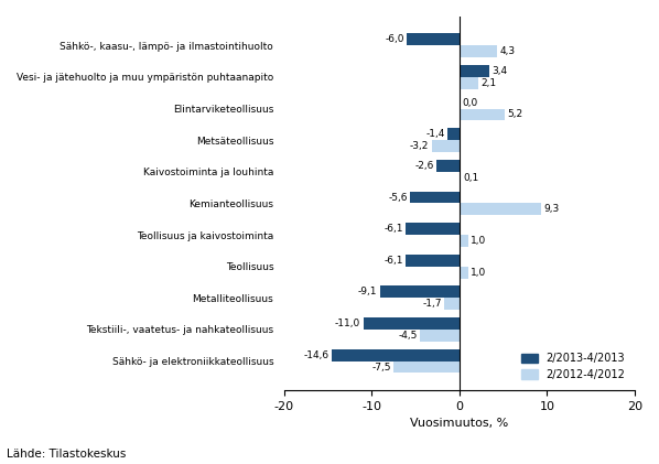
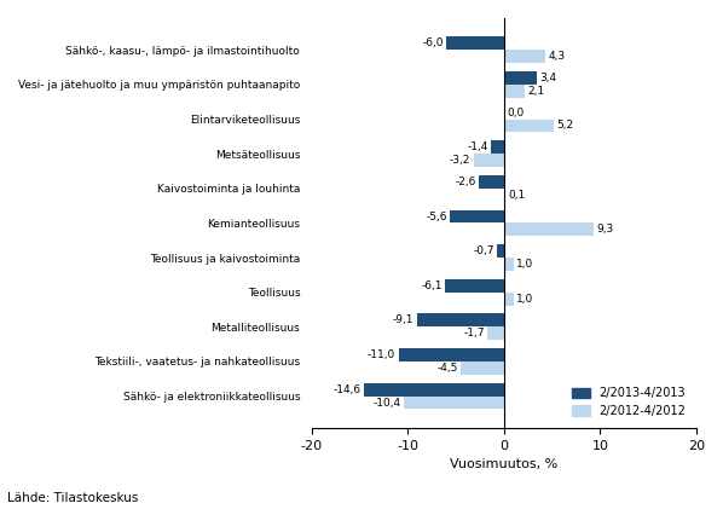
2/2013-4/2013/Teollisuus ja kaivostoiminta: -6,1 -> -0,7
2/2012-4/2012/Sähkö- ja elektroniikkateollisuus: -7,5 -> -10,4
